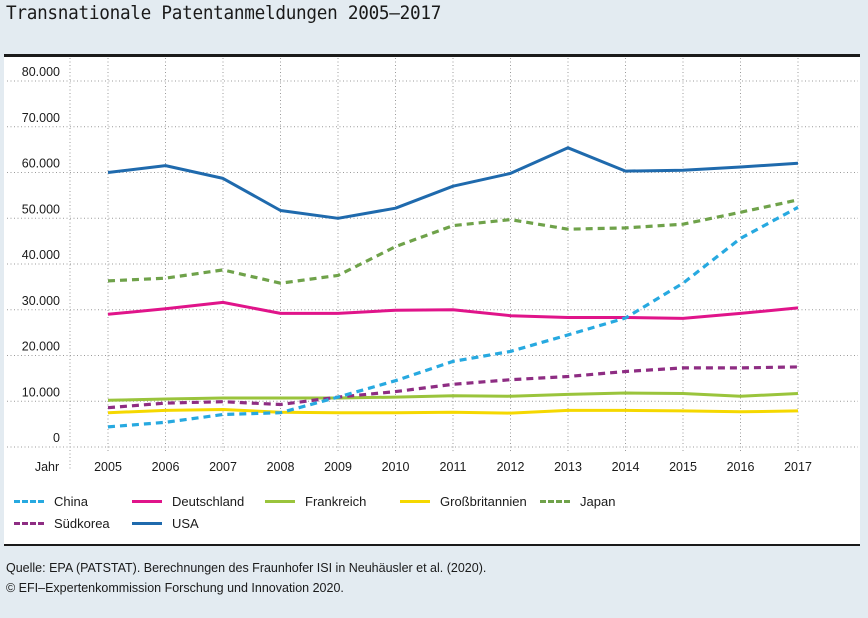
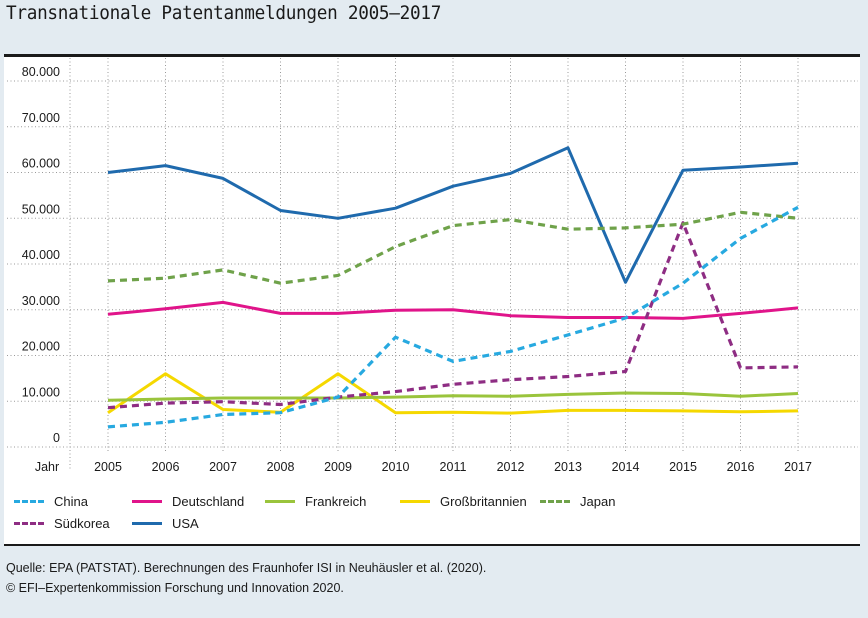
Großbritannien/2006: 8000 -> 16000
Großbritannien/2009: 8000 -> 16000
China/2010: 14000 -> 24000
USA/2014: 60000 -> 36000
Südkorea/2015: 17000 -> 49000
Japan/2017: 54000 -> 50000
